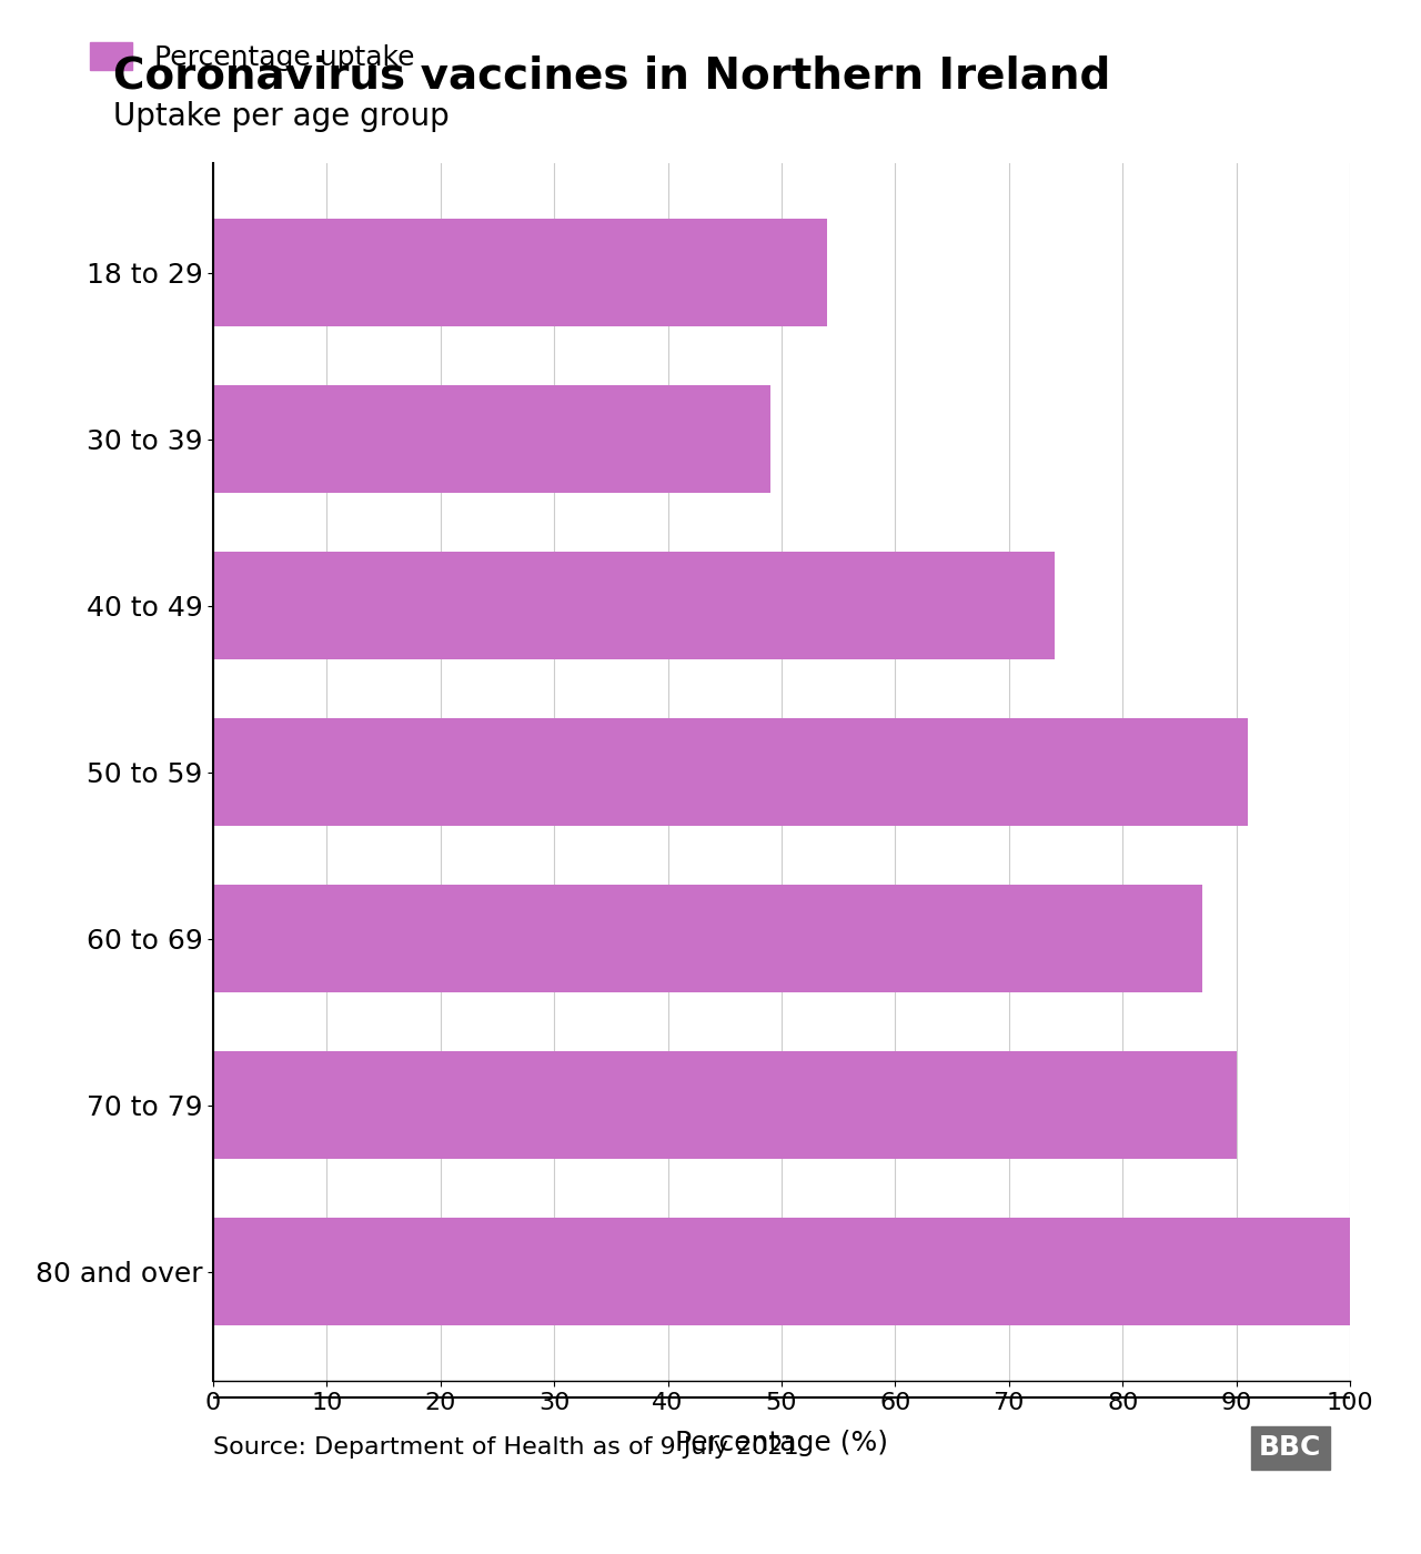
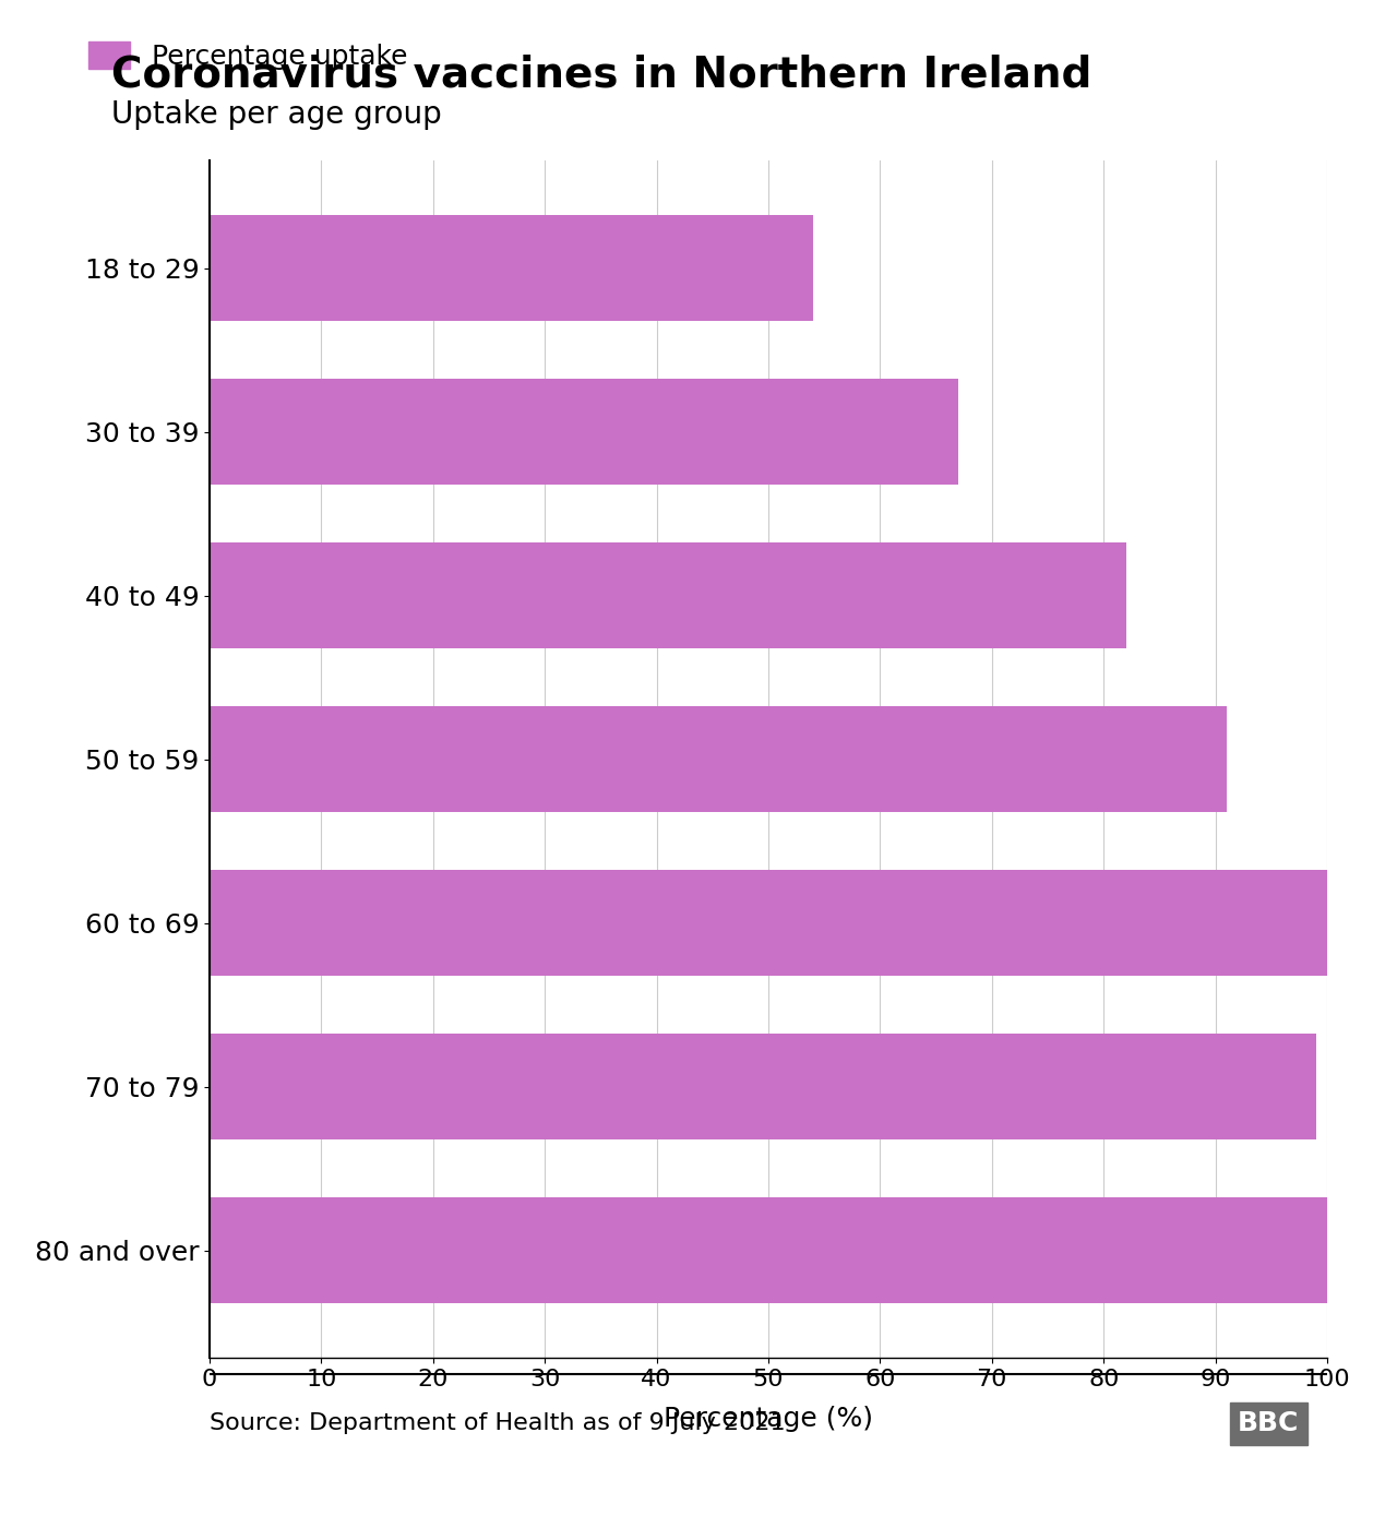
30 to 39: 49 -> 67
40 to 49: 74 -> 82
60 to 69: 87 -> 100
70 to 79: 90 -> 99
